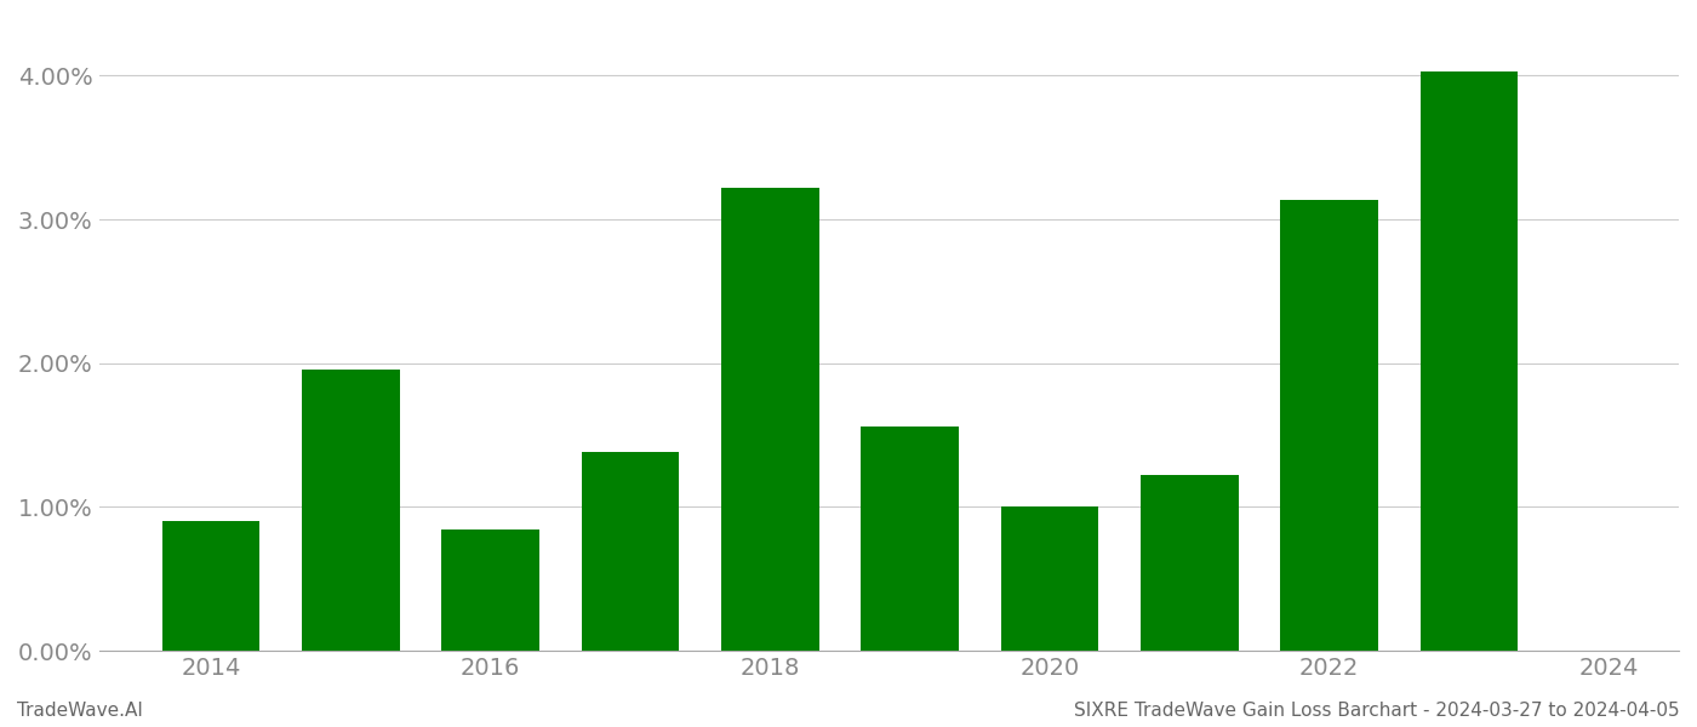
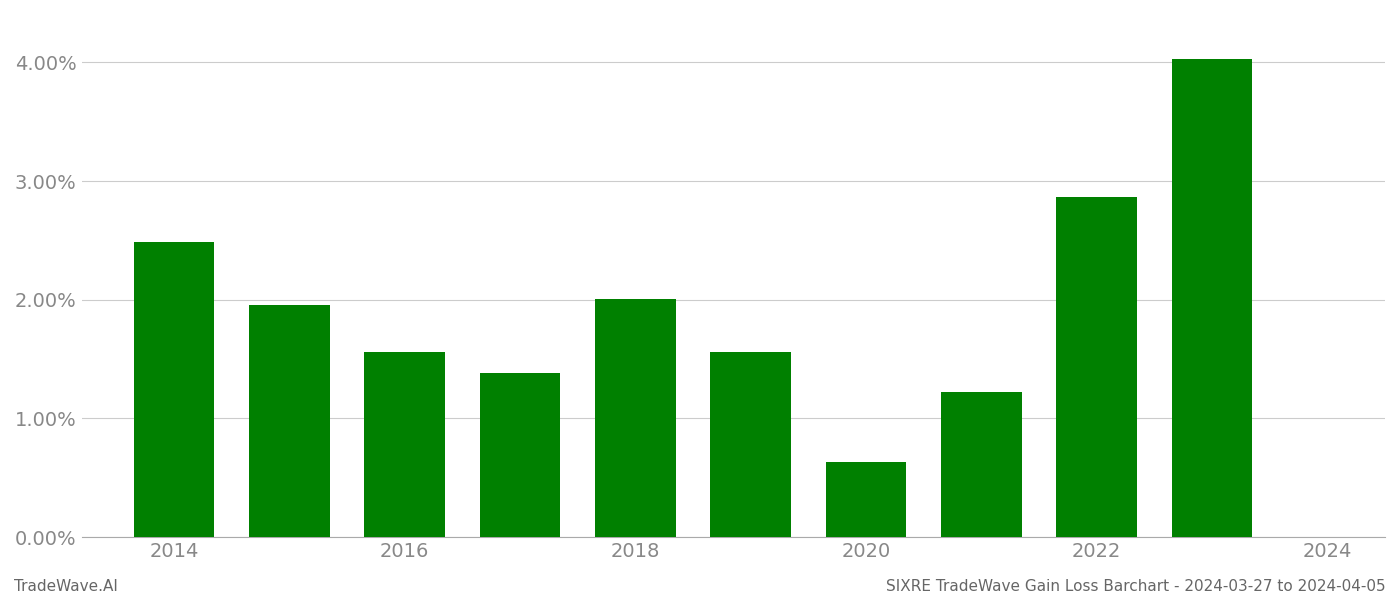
2014: 0.90% -> 2.49%
2016: 0.84% -> 1.56%
2018: 3.22% -> 2.01%
2020: 1.00% -> 0.63%
2022: 3.14% -> 2.87%
